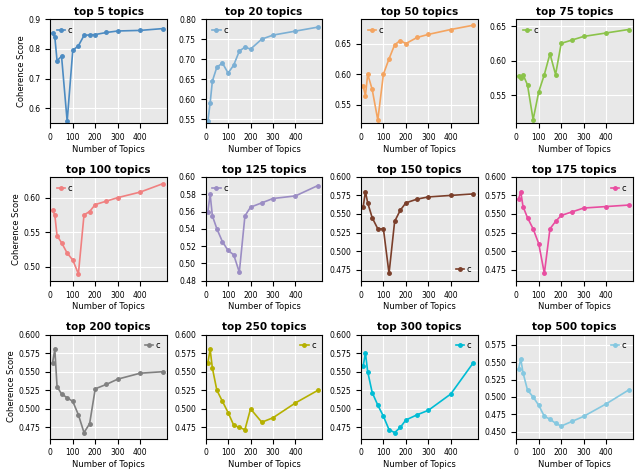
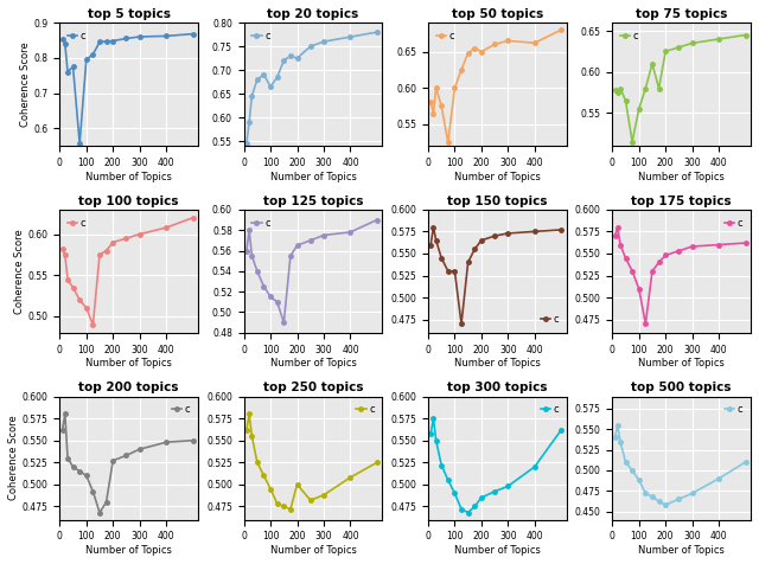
top 50 topics/400: 0.673 -> 0.662
